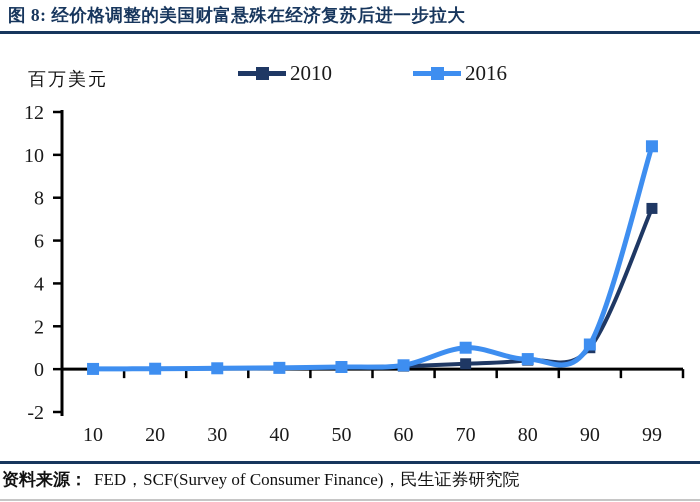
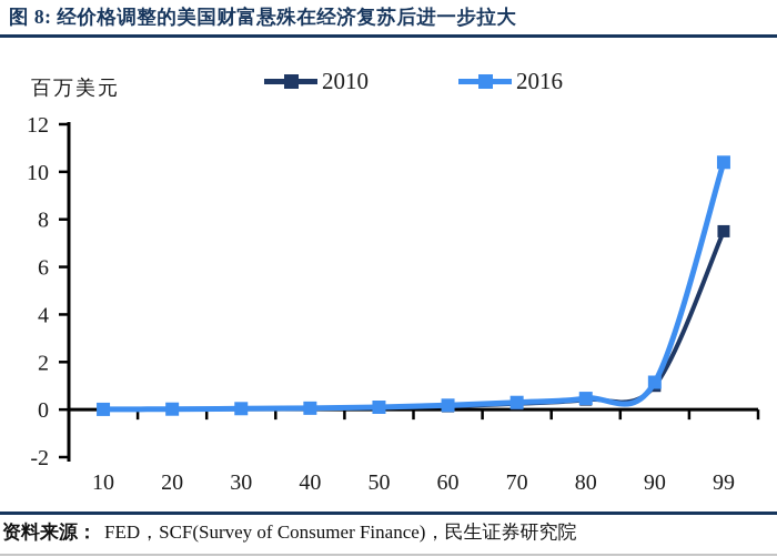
2016/70: 1.0 -> 0.3
